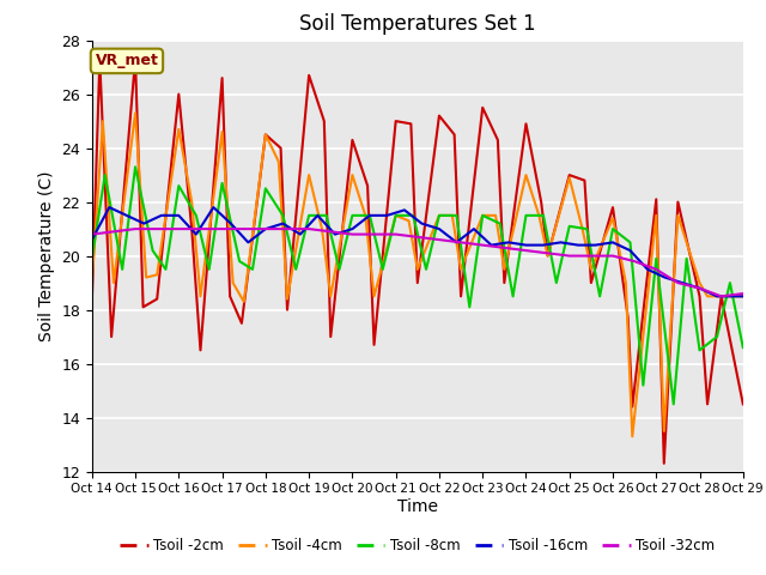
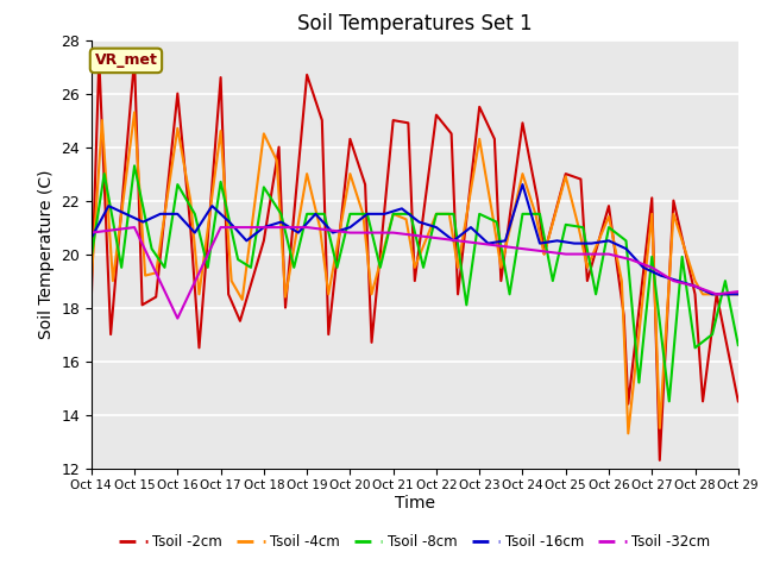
Tsoil -32cm/Oct 16: 21.0 -> 17.6
Tsoil -2cm/Oct 18: 24.5 -> 20.5
Tsoil -4cm/Oct 23: 21.5 -> 24.3
Tsoil -16cm/Oct 24: 20.4 -> 22.6
